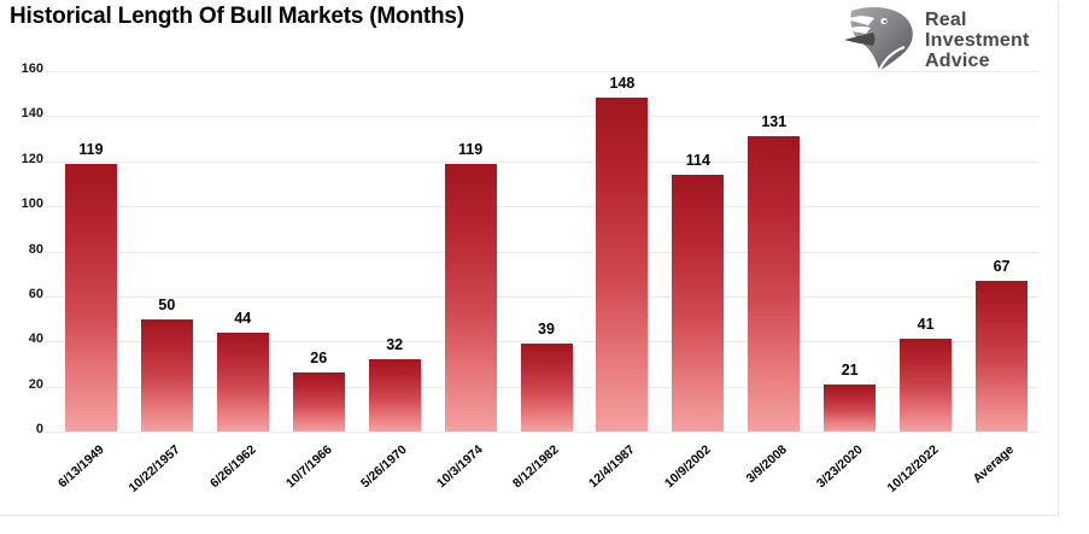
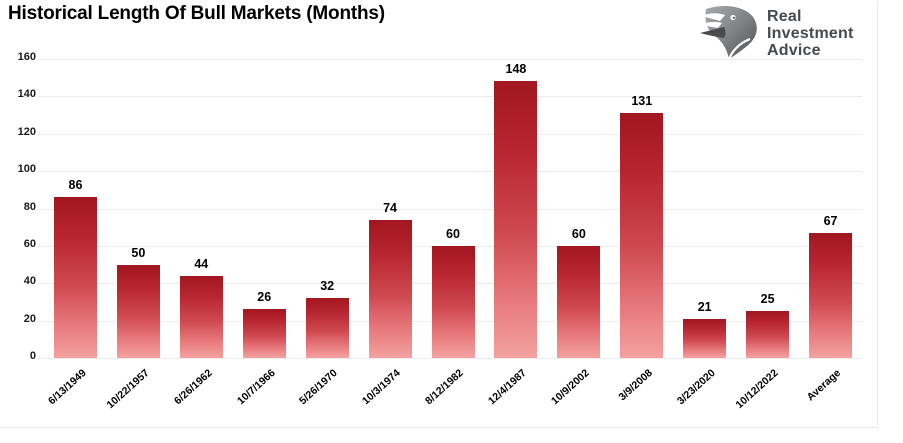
6/13/1949: 119 -> 86
10/3/1974: 119 -> 74
8/12/1982: 39 -> 60
10/9/2002: 114 -> 60
10/12/2022: 41 -> 25
